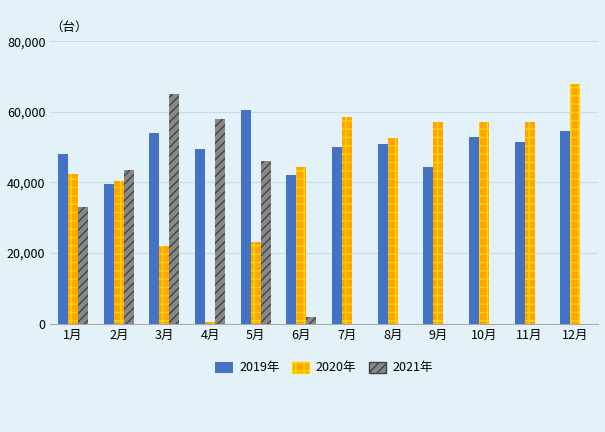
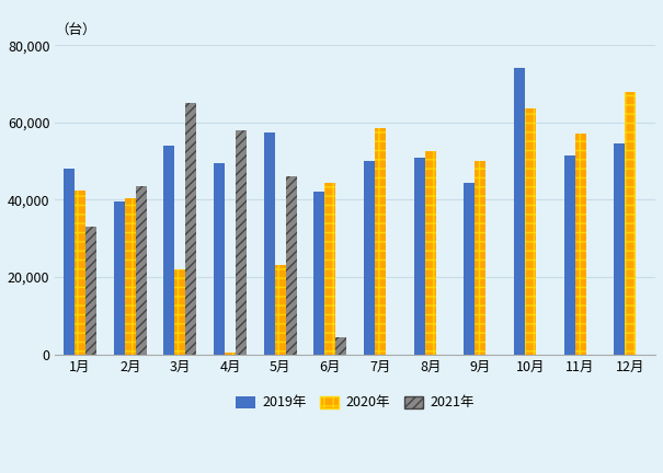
2019年/5月: 60,500 -> 57,500
2021年/6月: 2,000 -> 4,500
2020年/9月: 57,000 -> 50,000
2019年/10月: 53,000 -> 74,000
2020年/10月: 57,000 -> 63,500
